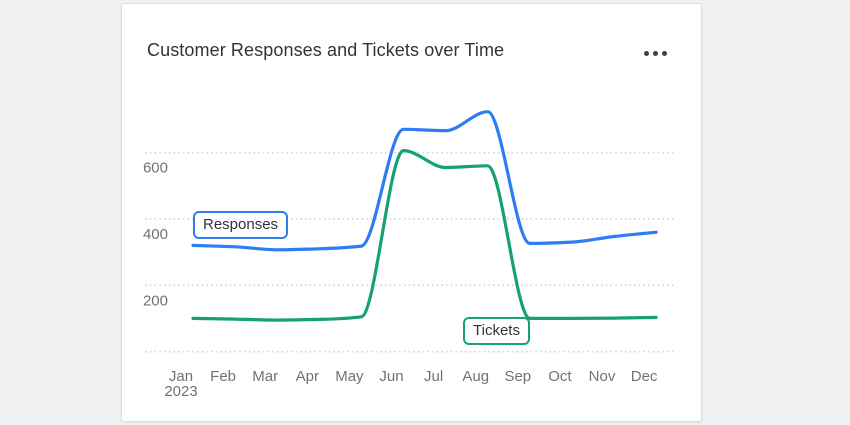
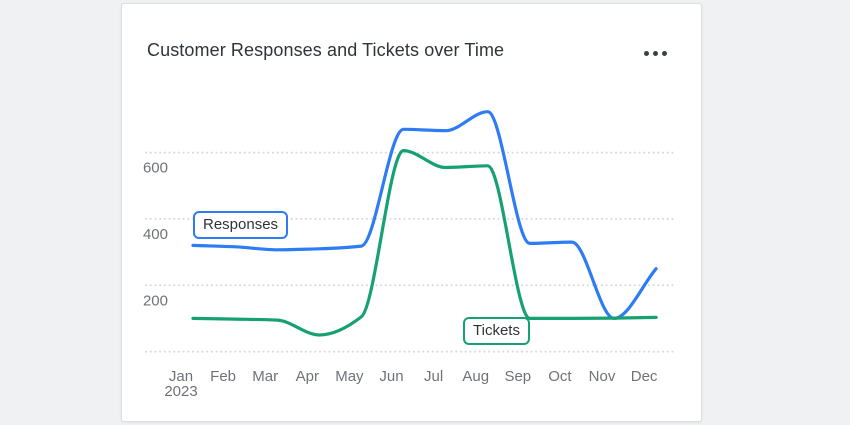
Tickets/Apr: 100 -> 50
Responses/Nov: 350 -> 100
Responses/Dec: 360 -> 250
